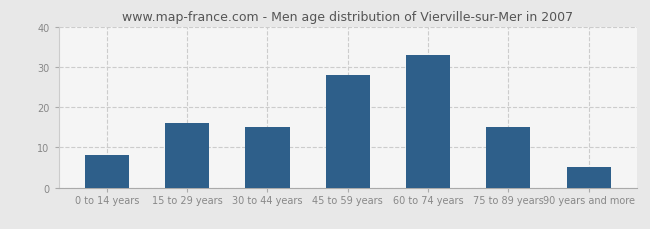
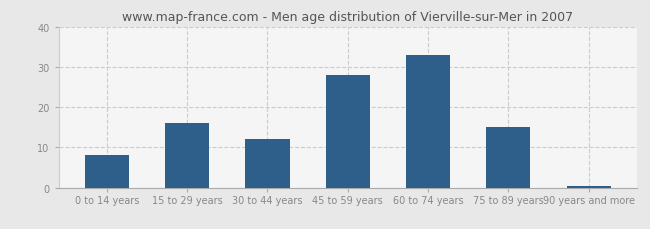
30 to 44 years: 15.0 -> 12.0
90 years and more: 5.0 -> 0.5
